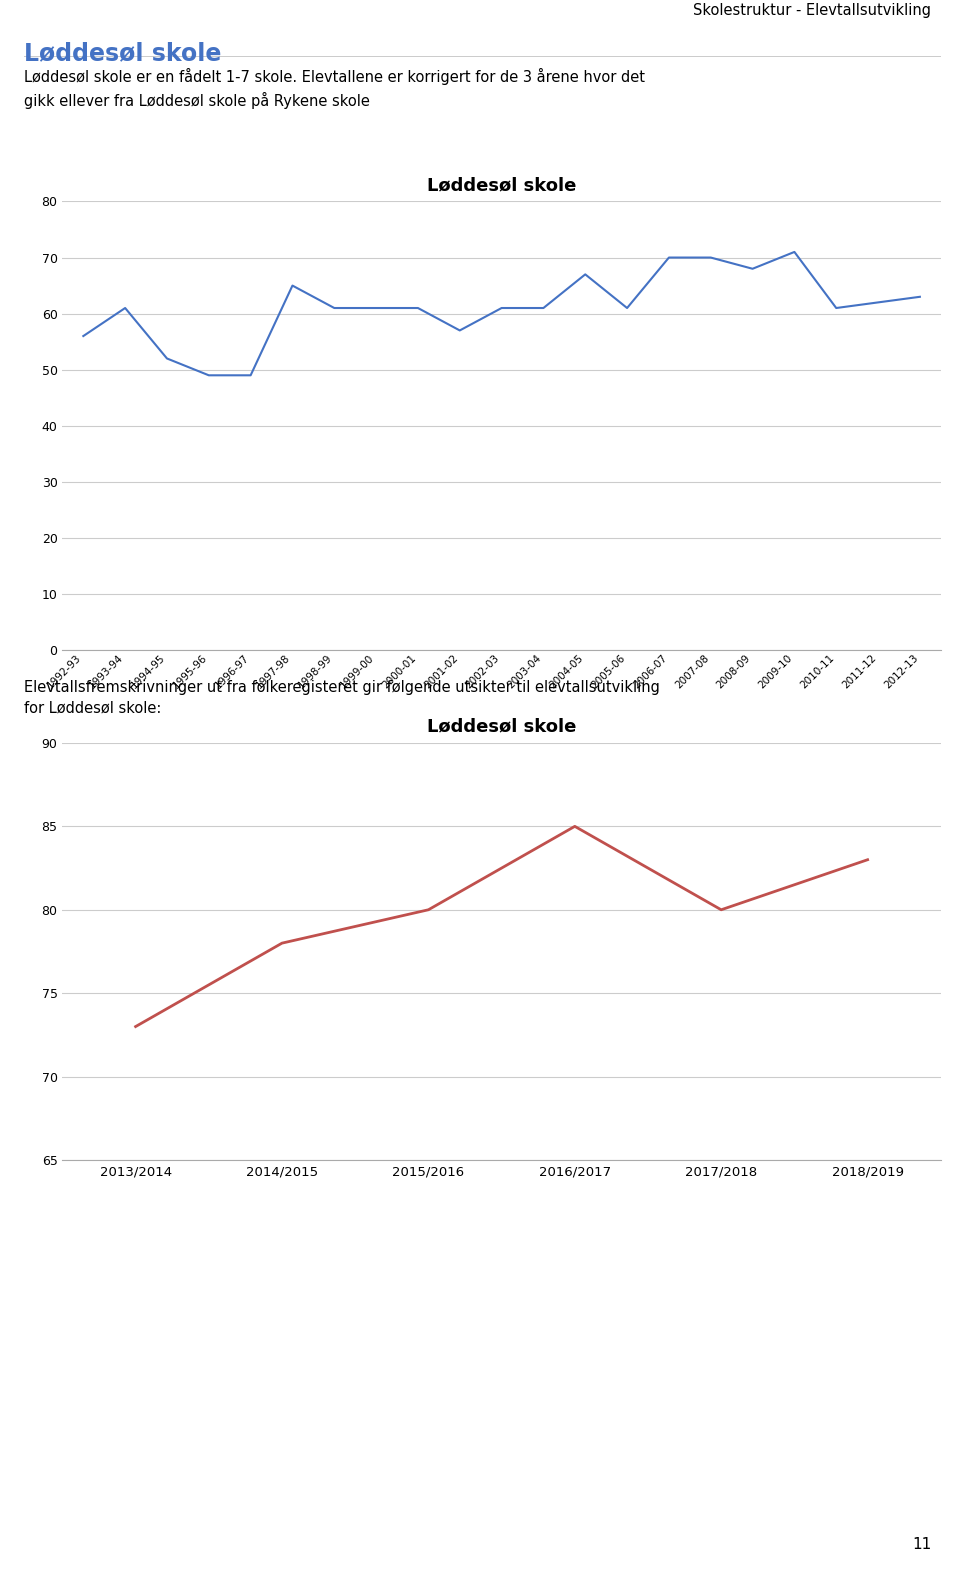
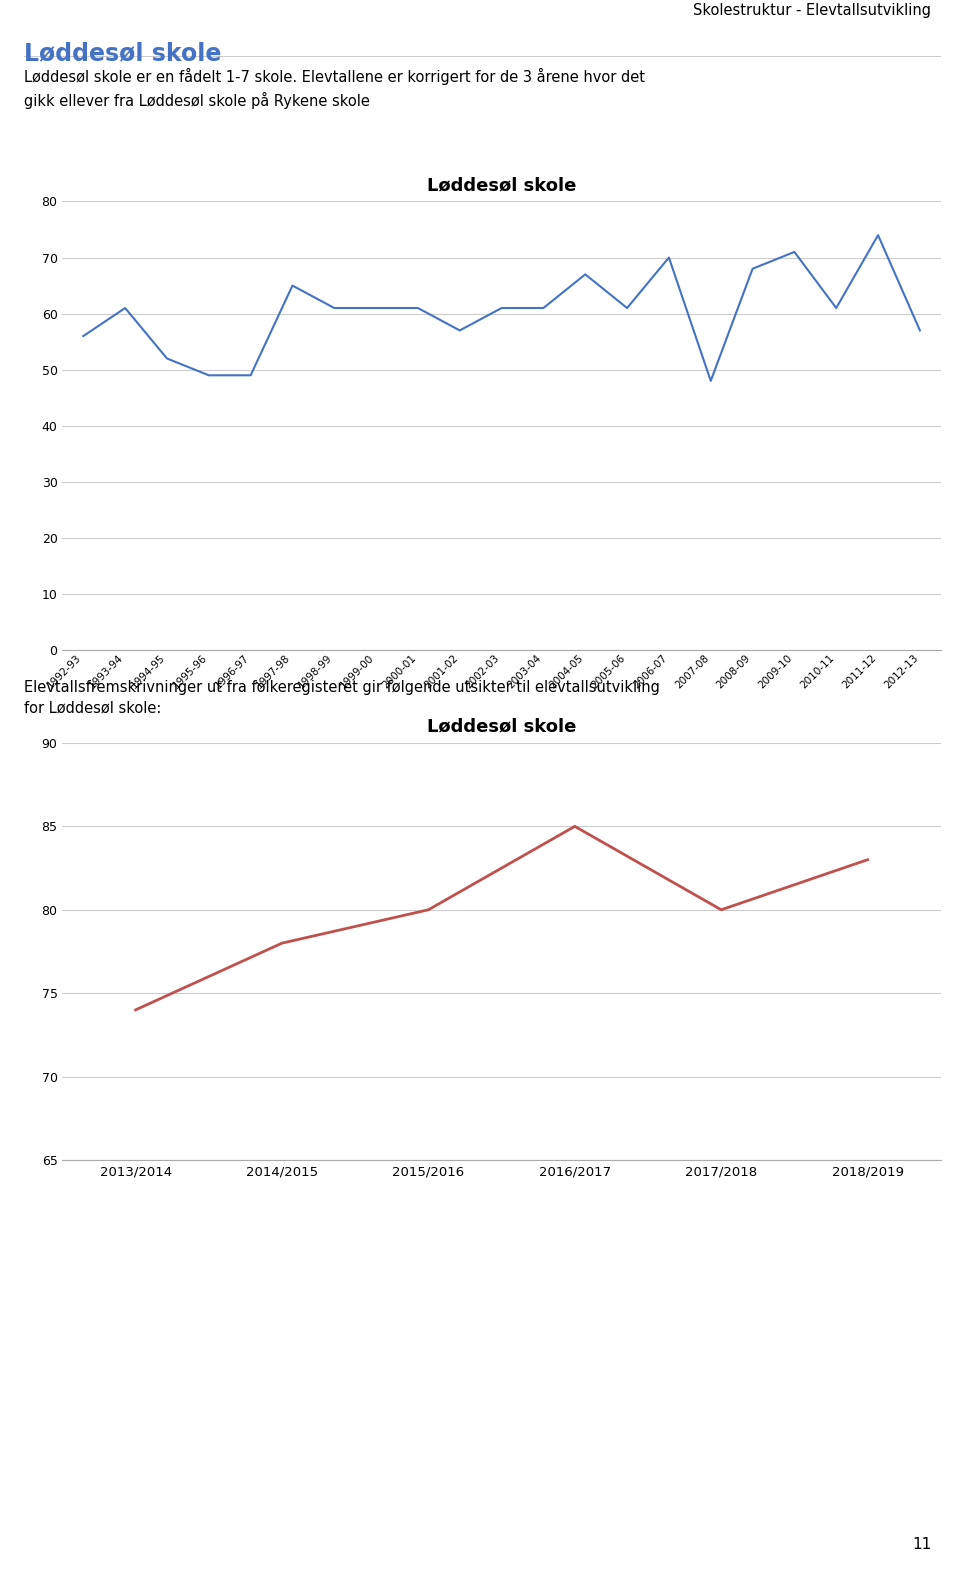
2007-08: 70 -> 48
2011-12: 62 -> 74
2012-13: 63 -> 57
2013/2014: 73 -> 74
